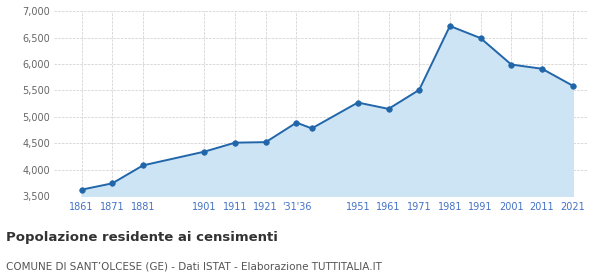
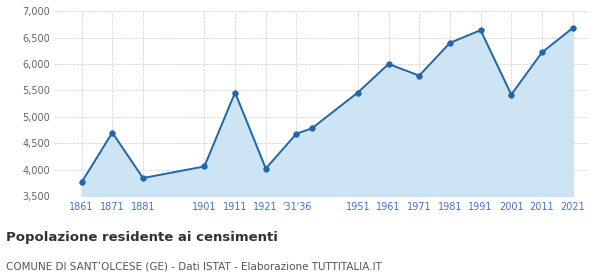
1861: 3,620 -> 3,760
1871: 3,740 -> 4,700
1881: 4,080 -> 3,840
1901: 4,340 -> 4,060
1911: 4,510 -> 5,460
1921: 4,520 -> 4,020
'31'36: 4,890 -> 4,680
1951: 5,270 -> 5,460
1961: 5,150 -> 6,000
1971: 5,510 -> 5,780
1981: 6,720 -> 6,400
1991: 6,490 -> 6,640
2001: 5,990 -> 5,420
2011: 5,910 -> 6,220
2021: 5,590 -> 6,680
